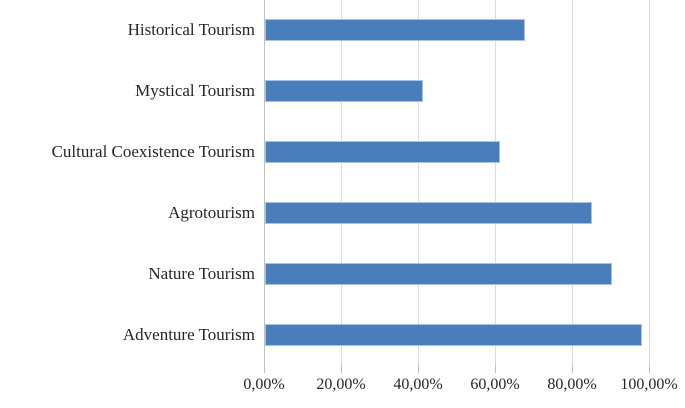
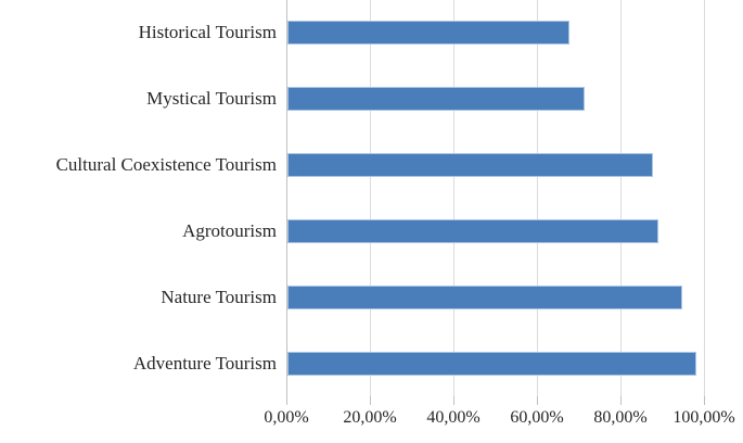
Mystical Tourism: 41% -> 71%
Cultural Coexistence Tourism: 61% -> 88%
Agrotourism: 85% -> 89%
Nature Tourism: 90% -> 94%
